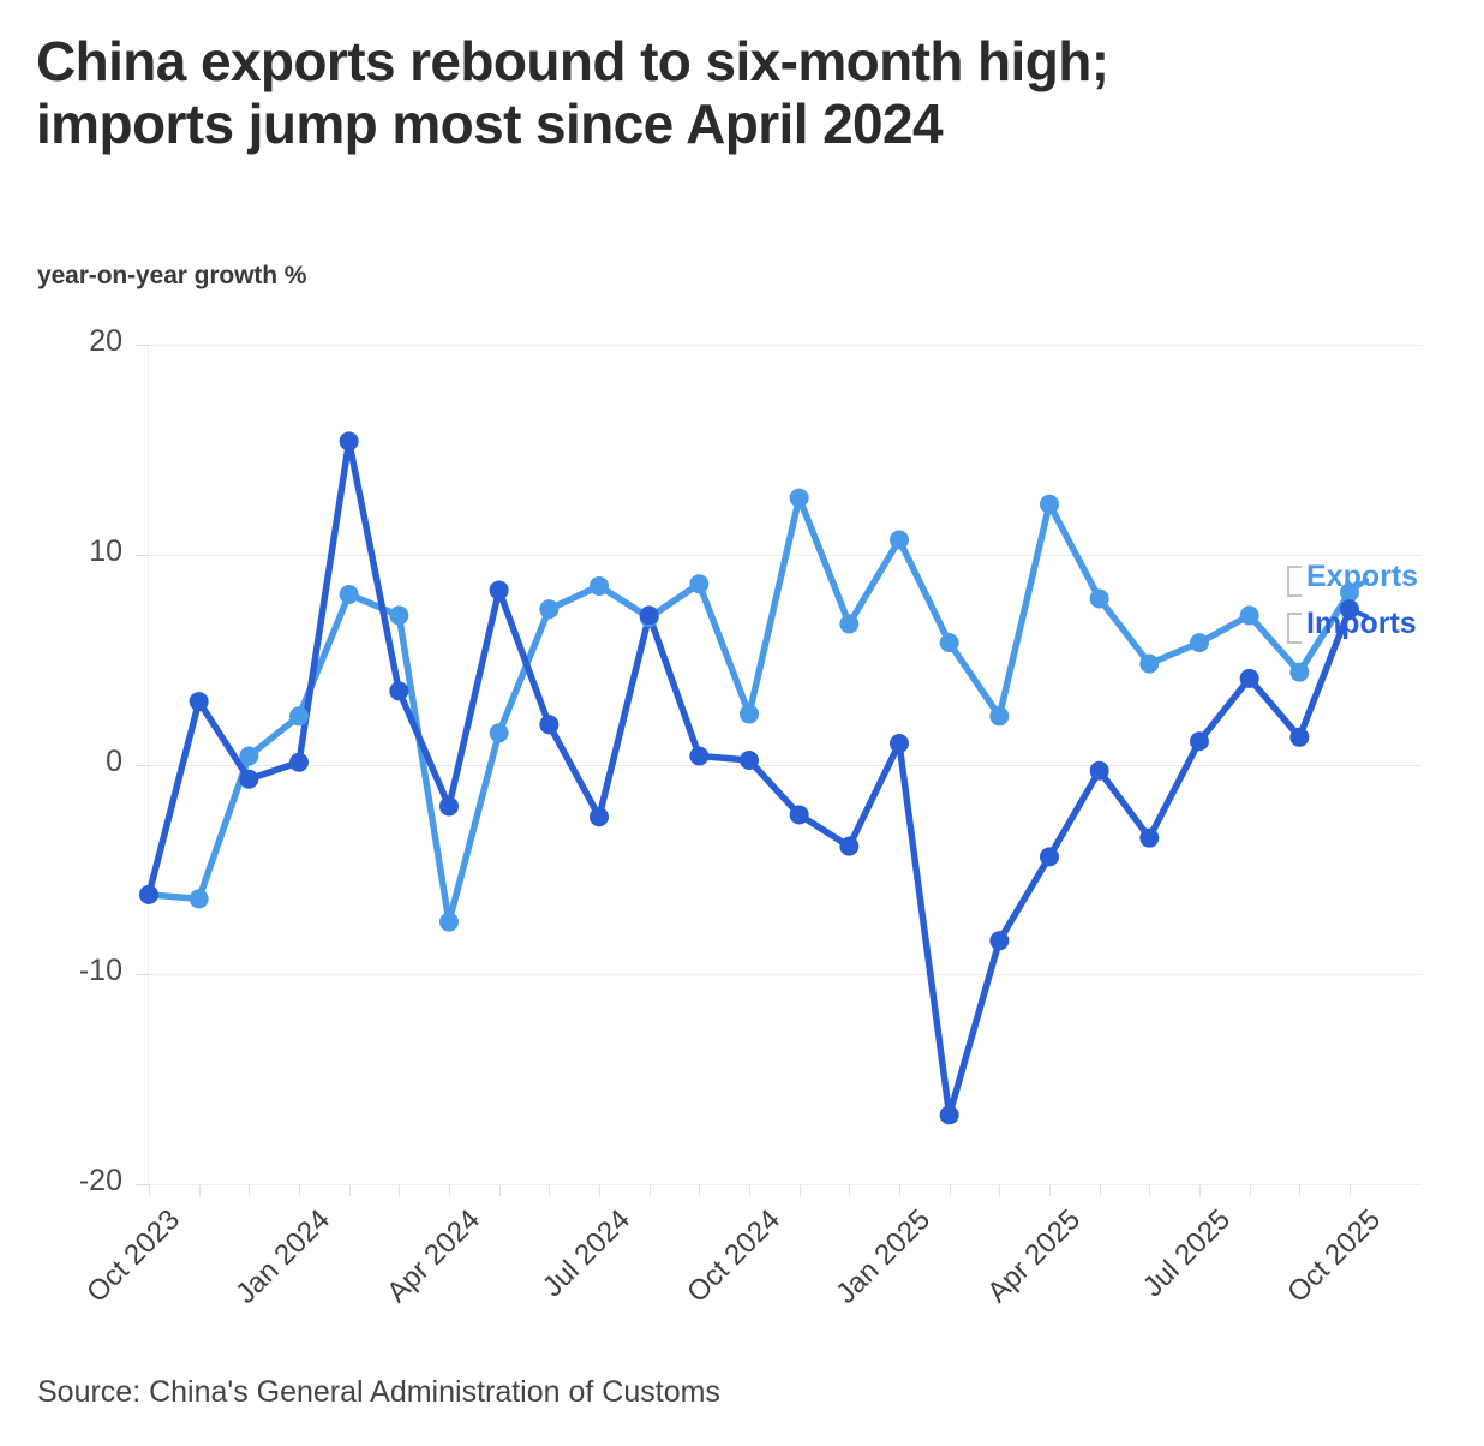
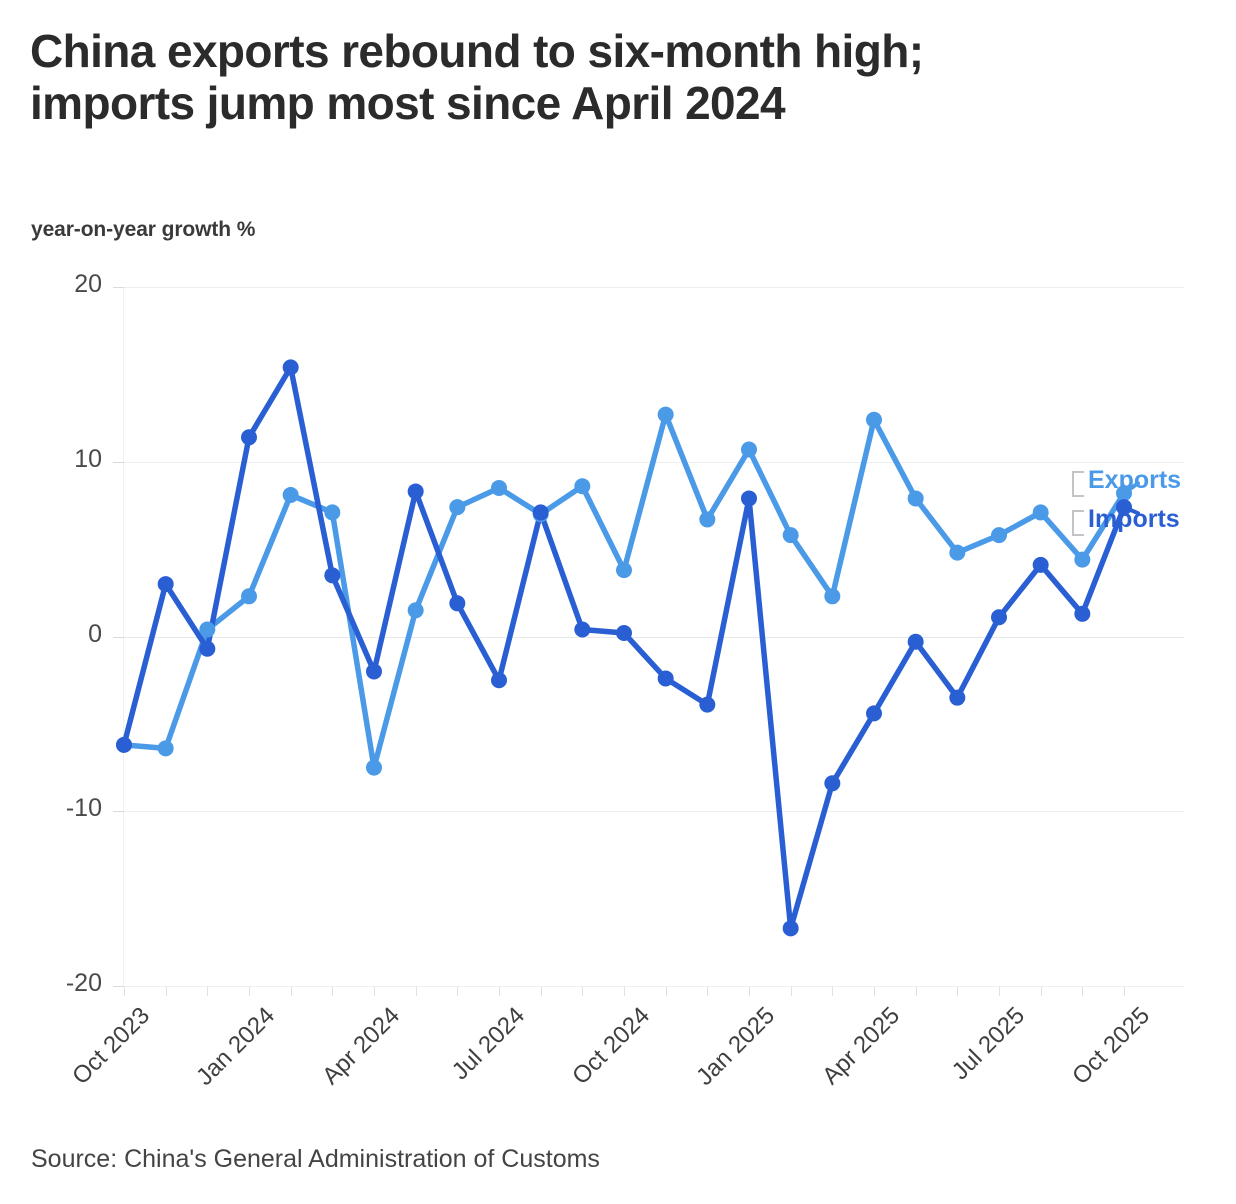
Imports/Jan 2024: 0.1 -> 11.4
Exports/Oct 2024: 2.4 -> 3.8
Imports/Jan 2025: 1.0 -> 7.9
